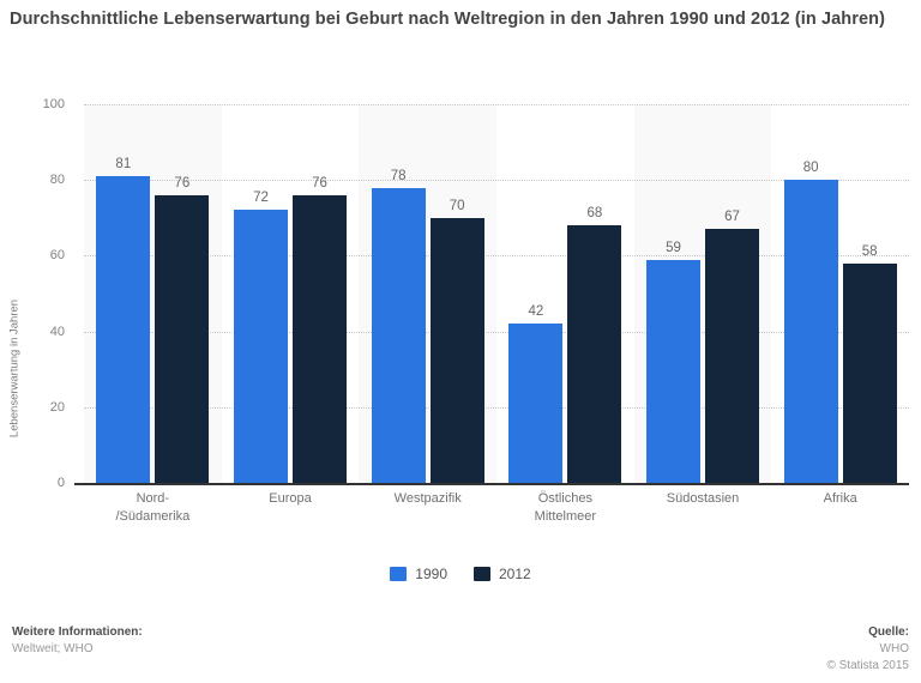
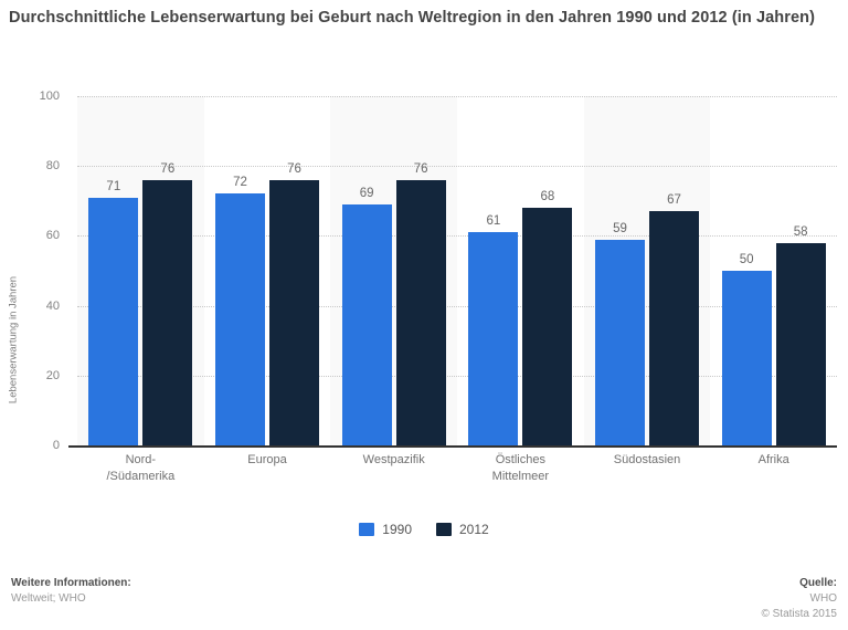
1990/Nord- /Südamerika: 81 -> 71
1990/Westpazifik: 78 -> 69
2012/Westpazifik: 70 -> 76
1990/Östliches Mittelmeer: 42 -> 61
1990/Afrika: 80 -> 50
